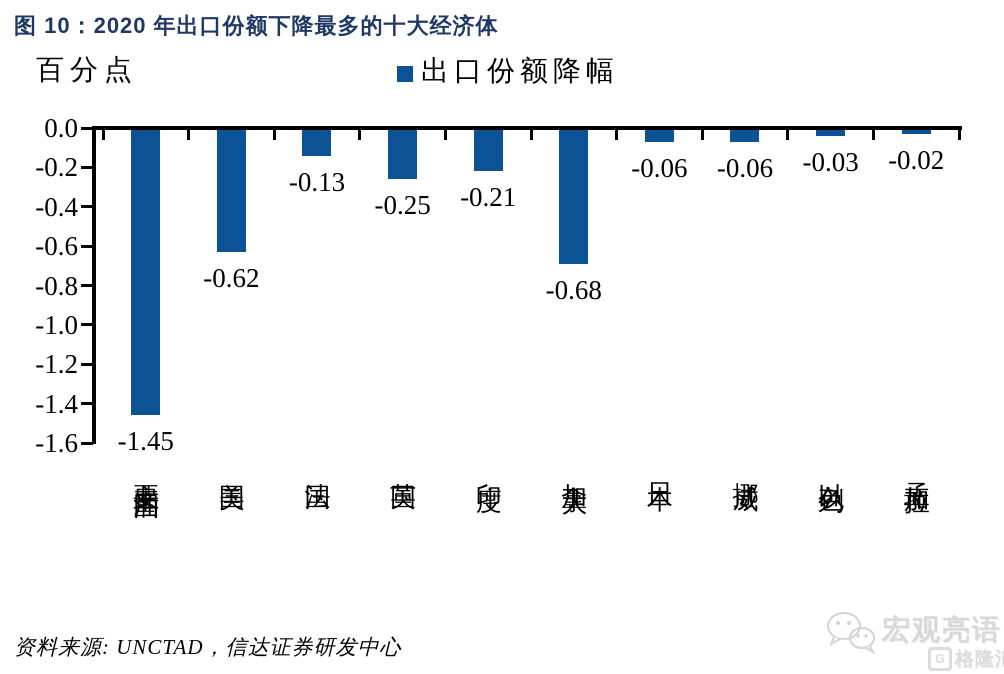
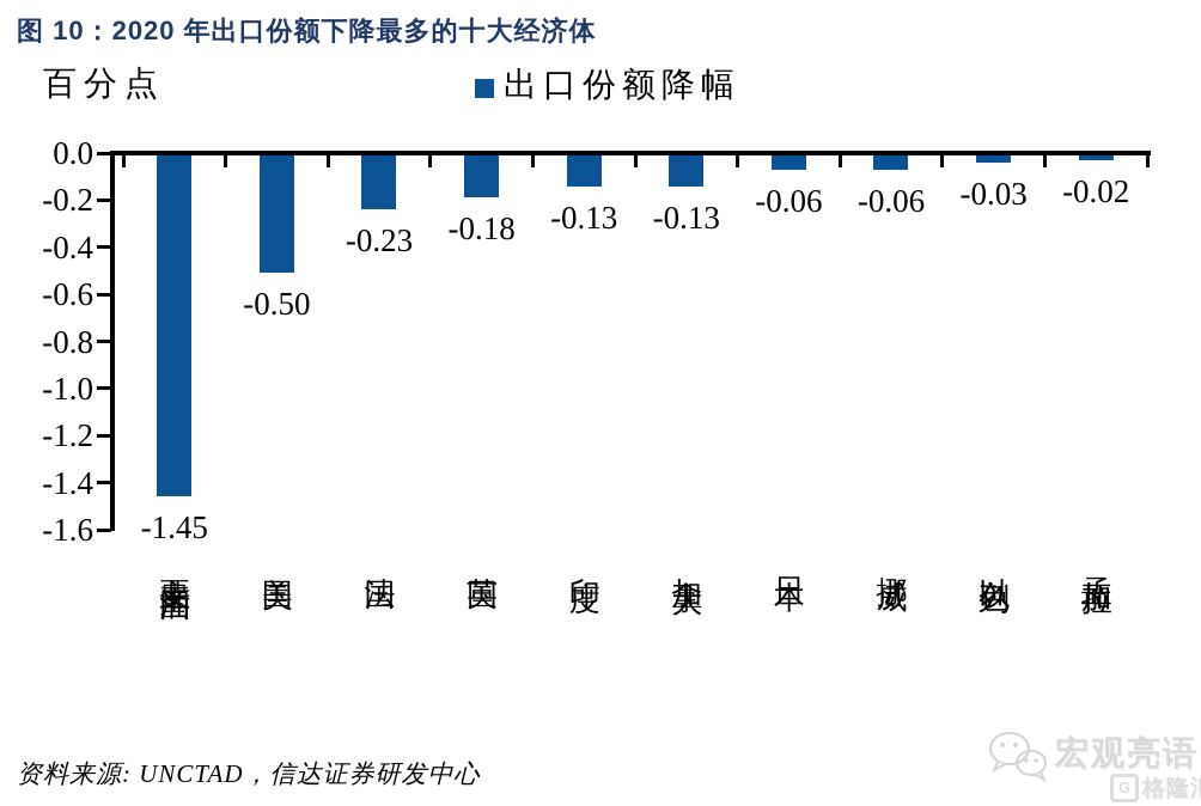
美国: -0.62 -> -0.50
法国: -0.13 -> -0.23
英国: -0.25 -> -0.18
印度: -0.21 -> -0.13
加拿大: -0.68 -> -0.13
